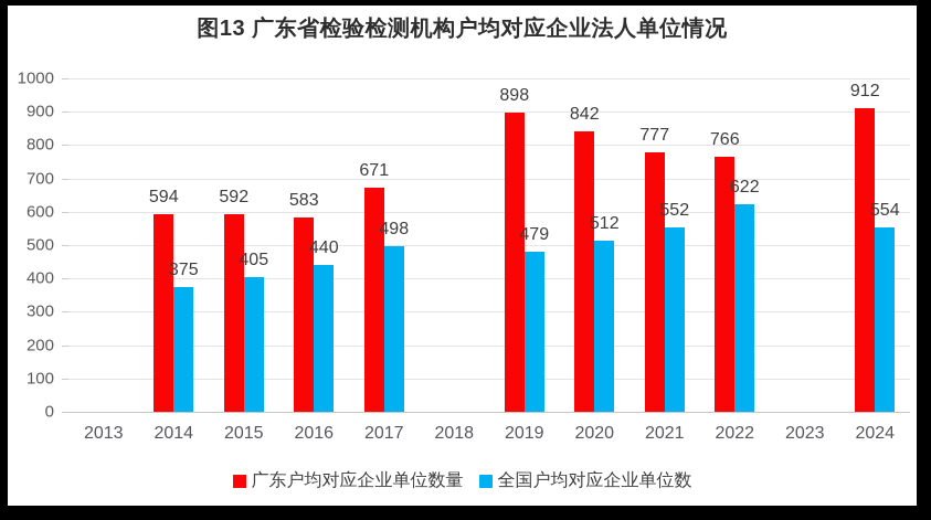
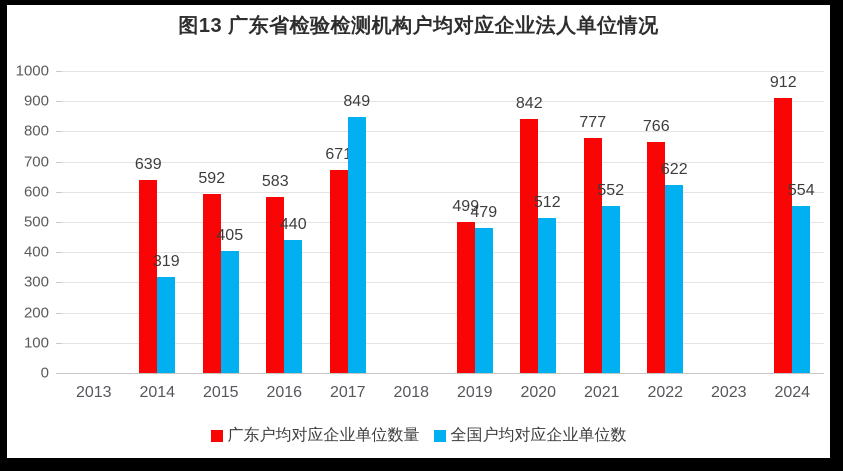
广东户均对应企业单位数量/2014: 594 -> 639
全国户均对应企业单位数/2014: 375 -> 319
全国户均对应企业单位数/2017: 498 -> 849
广东户均对应企业单位数量/2019: 898 -> 499
